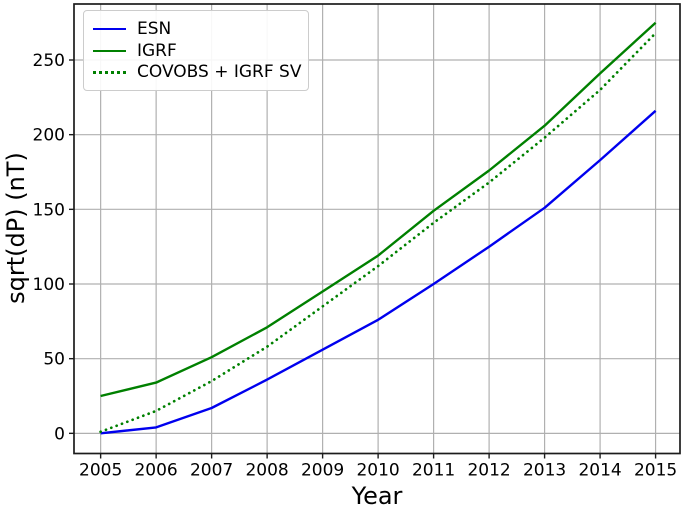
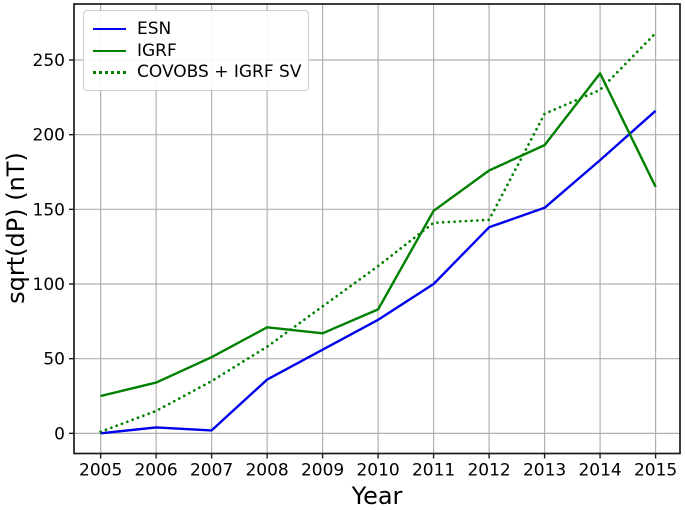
ESN/2007: 17 -> 2
IGRF/2009: 95 -> 67
IGRF/2010: 119 -> 83
ESN/2012: 125 -> 138
COVOBS + IGRF SV/2012: 168 -> 143
IGRF/2013: 206 -> 193
COVOBS + IGRF SV/2013: 198 -> 214
IGRF/2015: 275 -> 165
